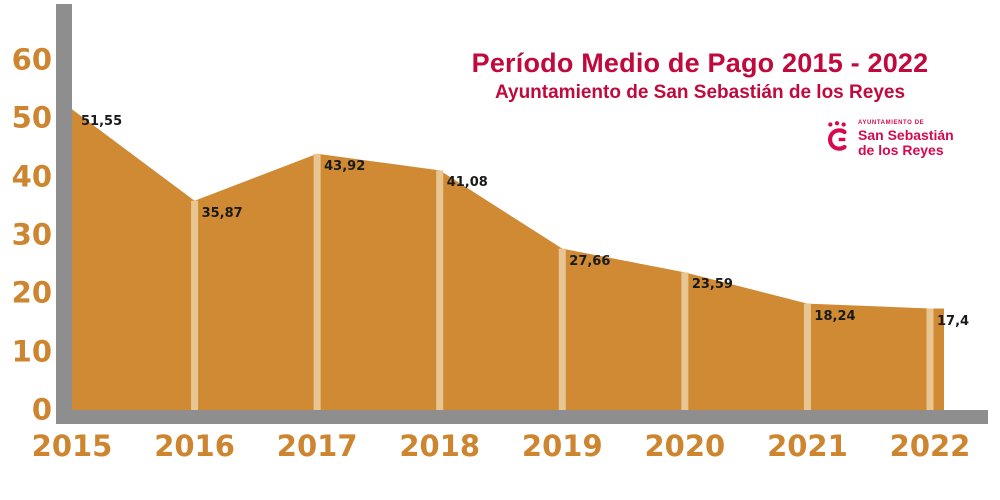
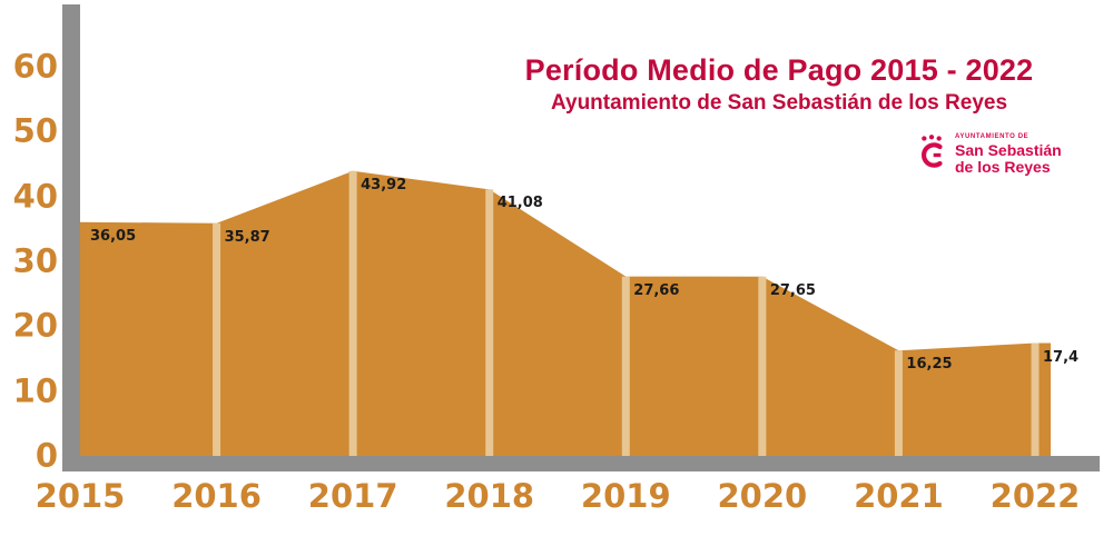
2015: 51,55 -> 36,05
2020: 23,59 -> 27,65
2021: 18,24 -> 16,25
